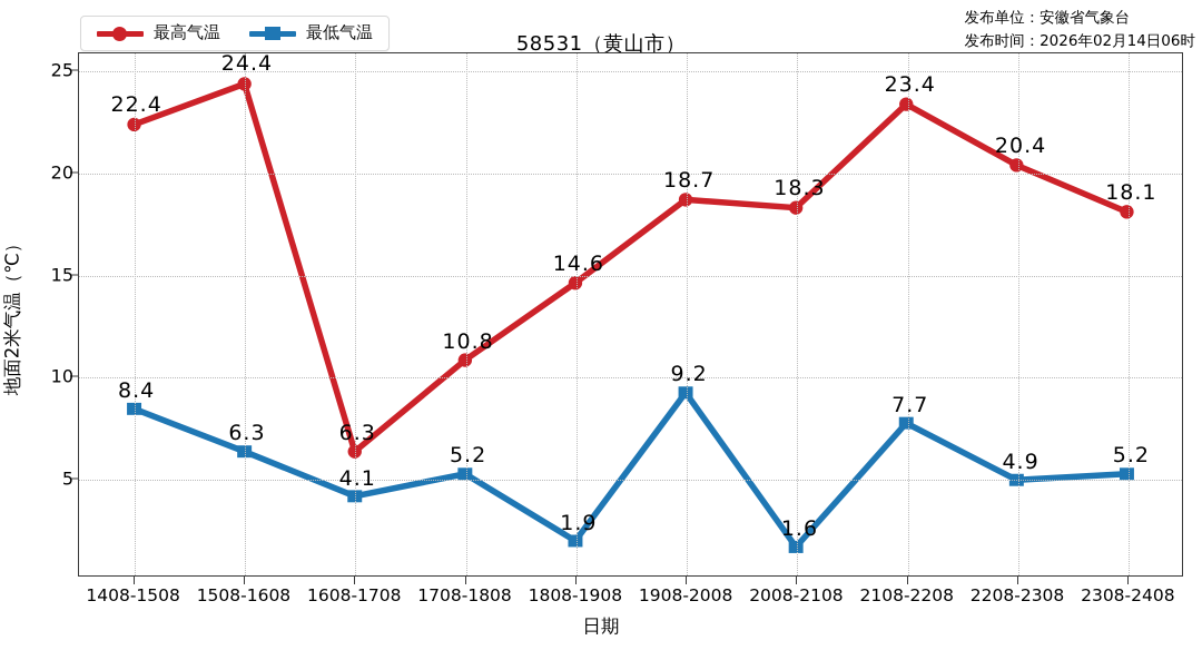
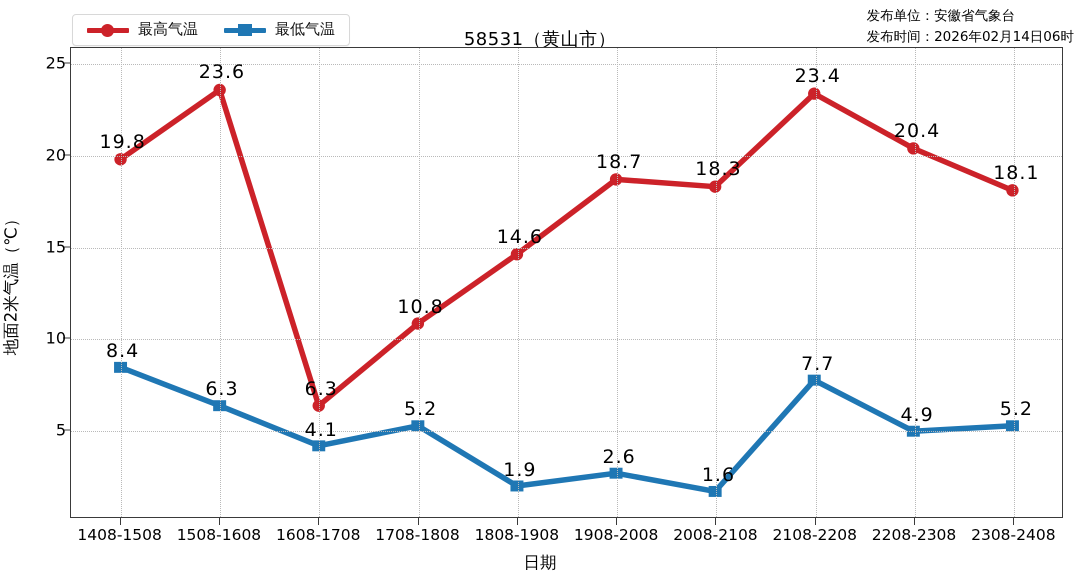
最高气温/1408-1508: 22.4 -> 19.8
最高气温/1508-1608: 24.4 -> 23.6
最低气温/1908-2008: 9.2 -> 2.6
